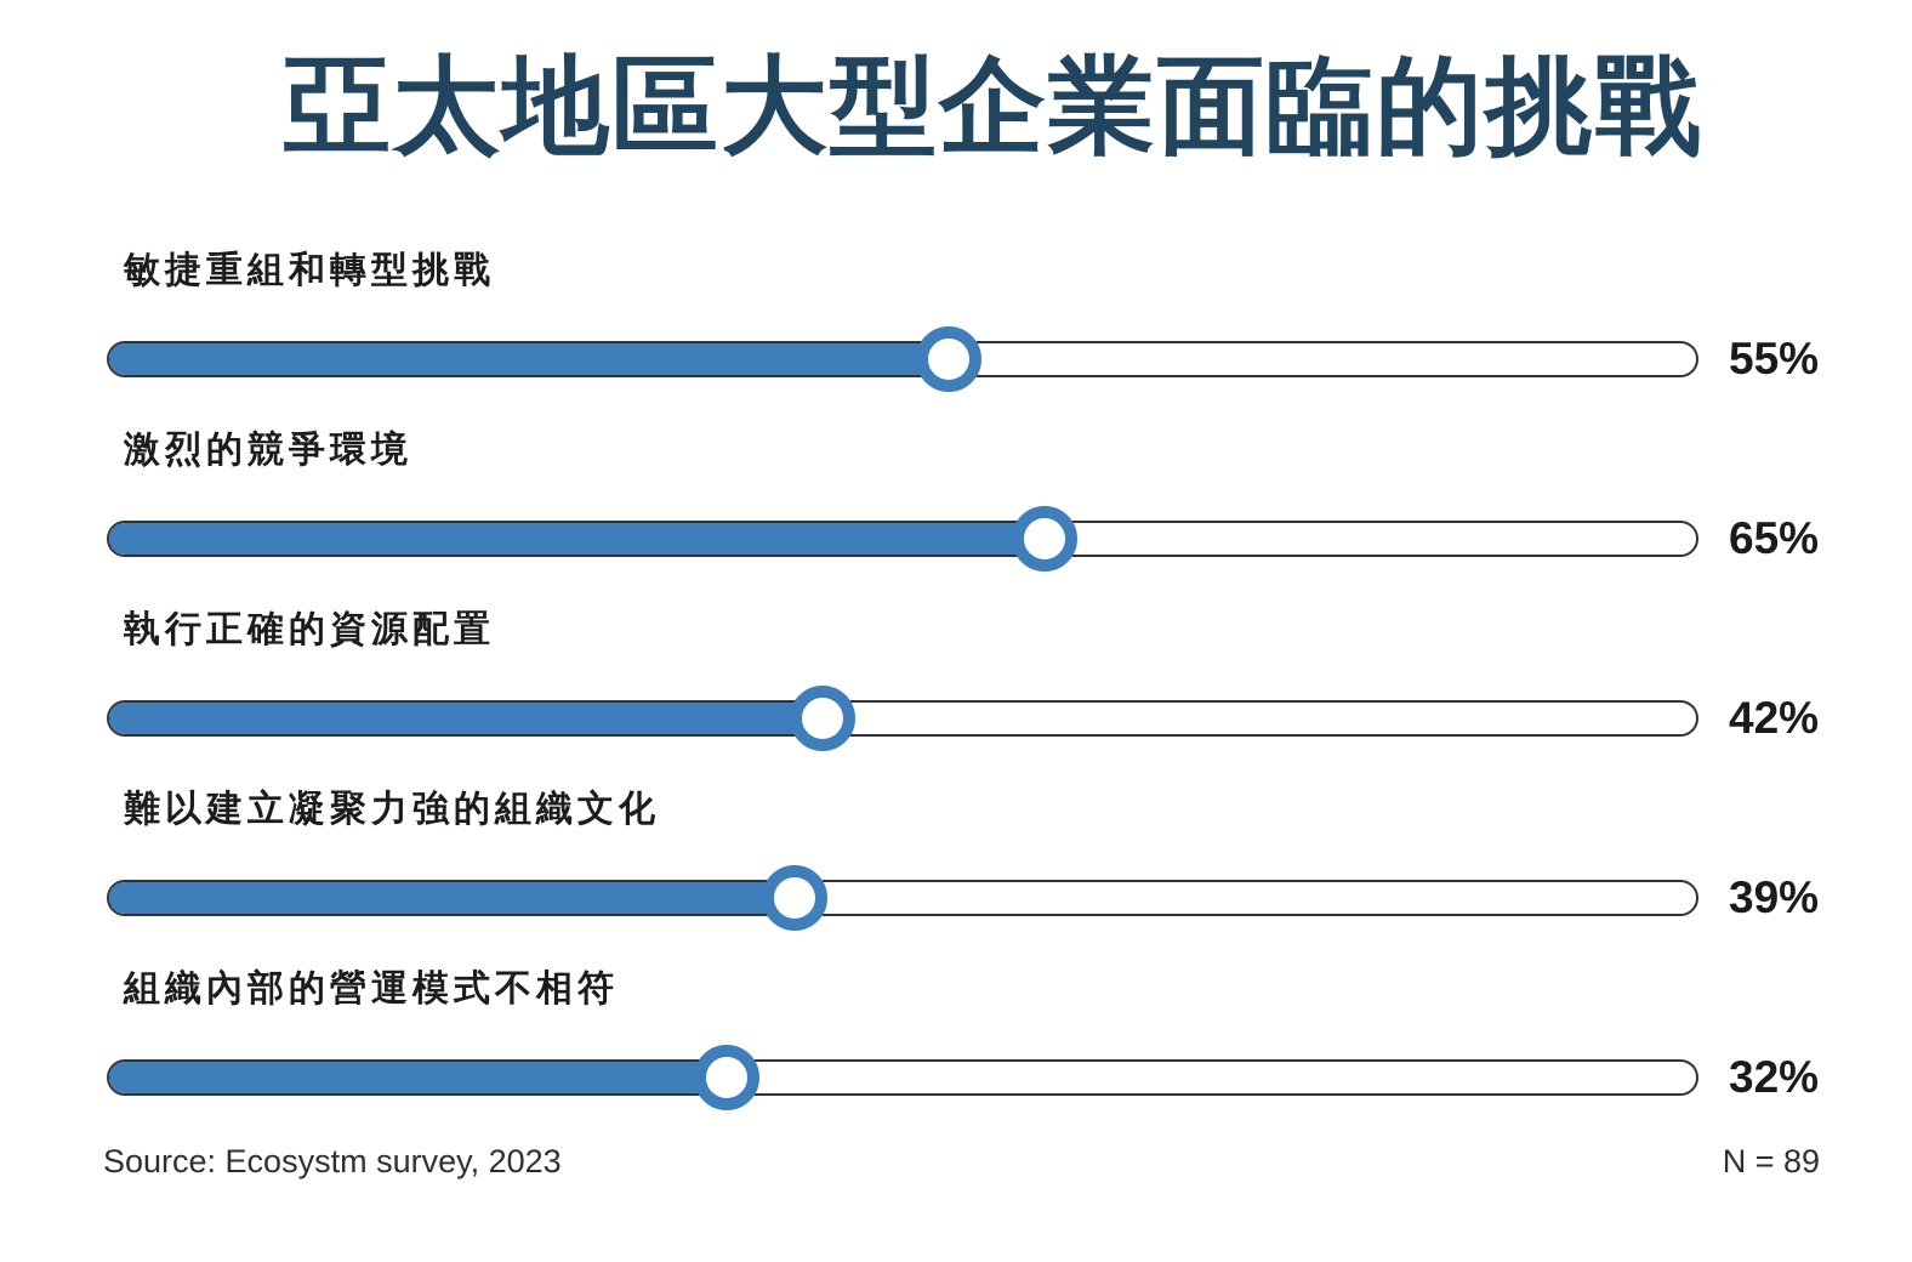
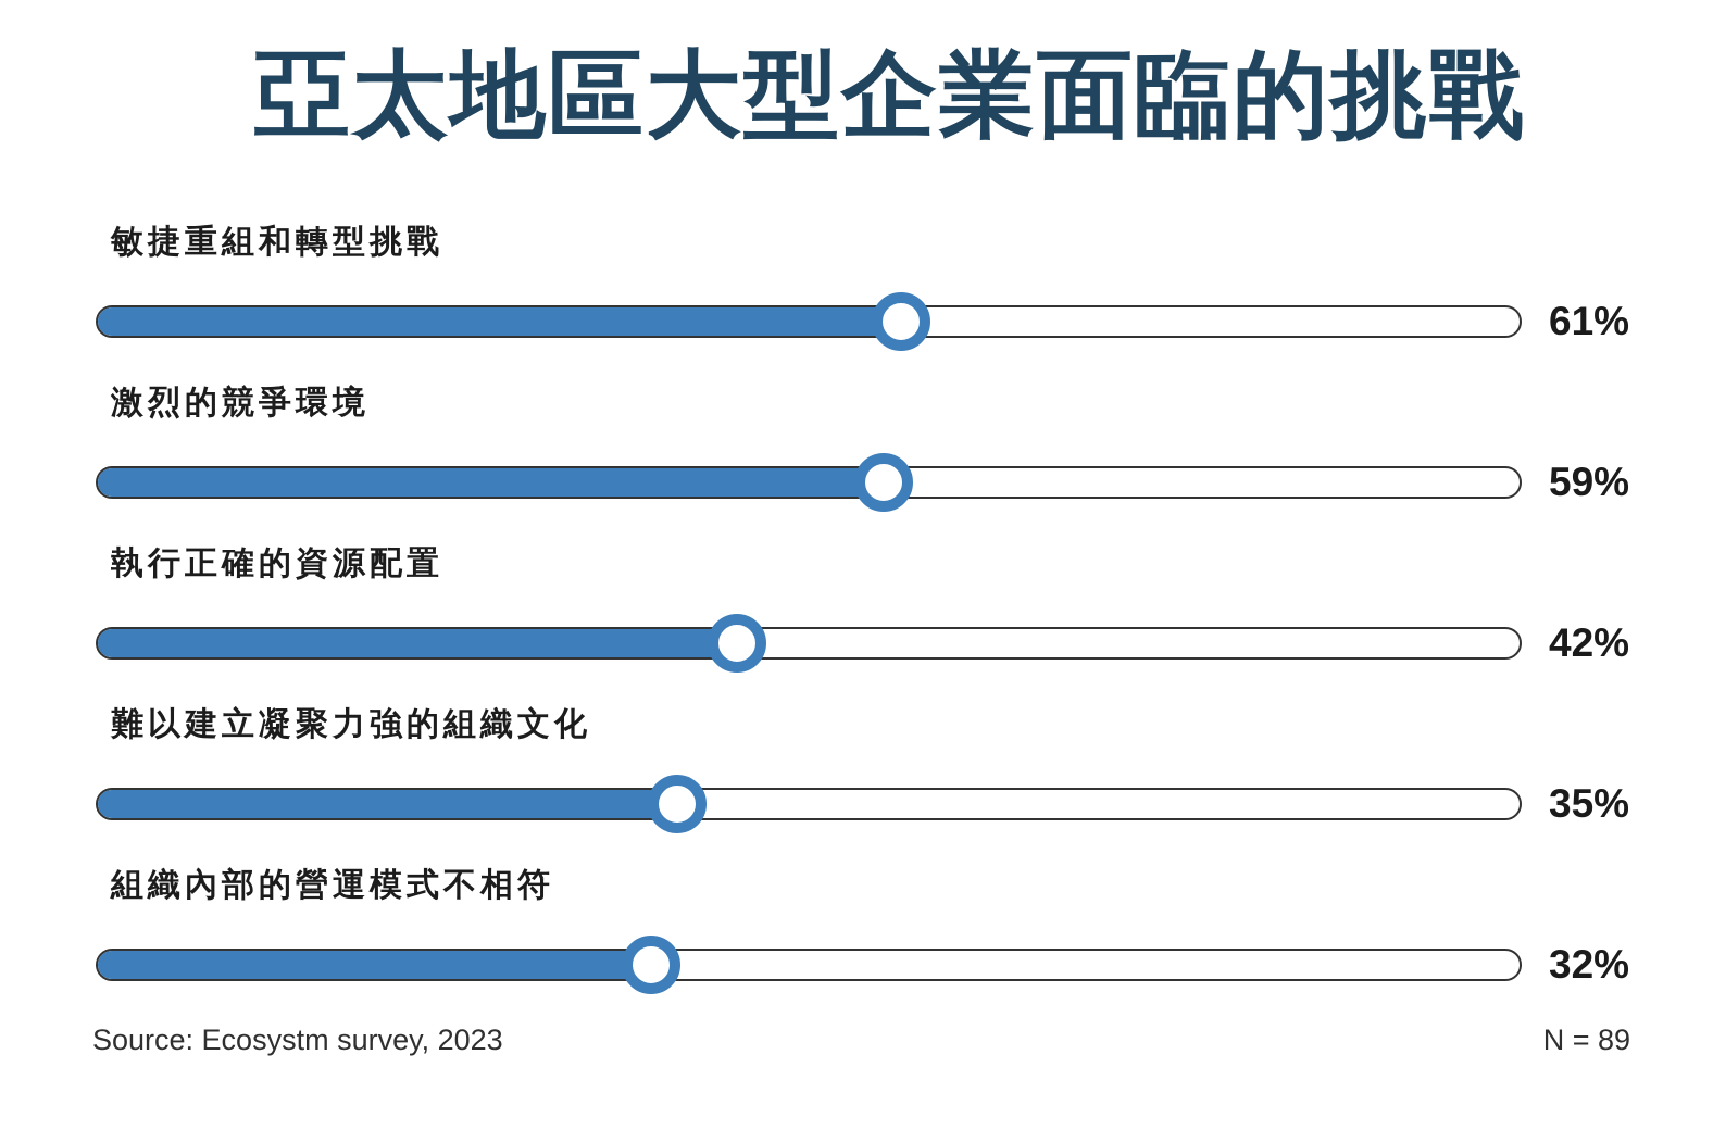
敏捷重組和轉型挑戰: 55% -> 61%
激烈的競爭環境: 65% -> 59%
難以建立凝聚力強的組織文化: 39% -> 35%
